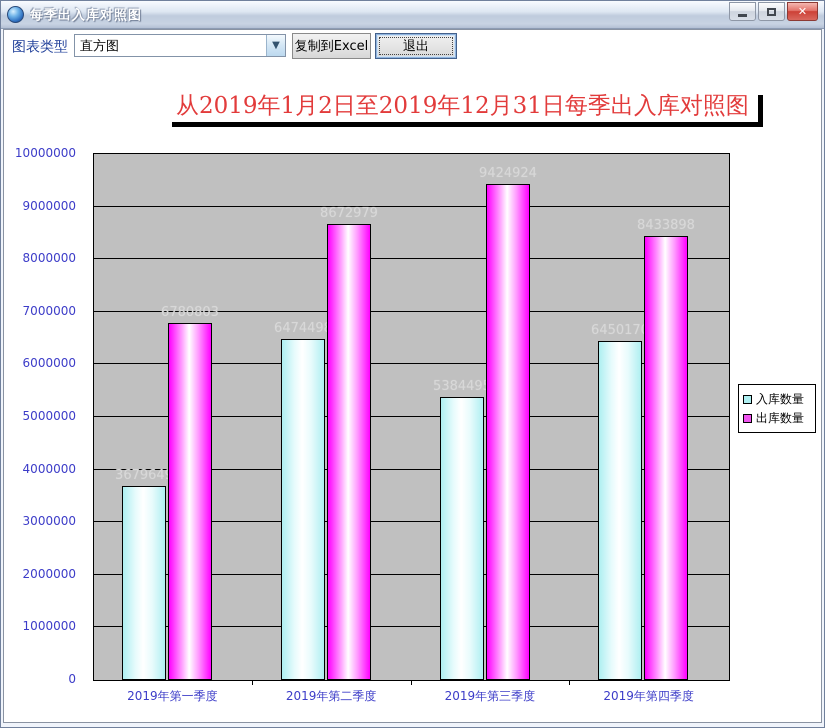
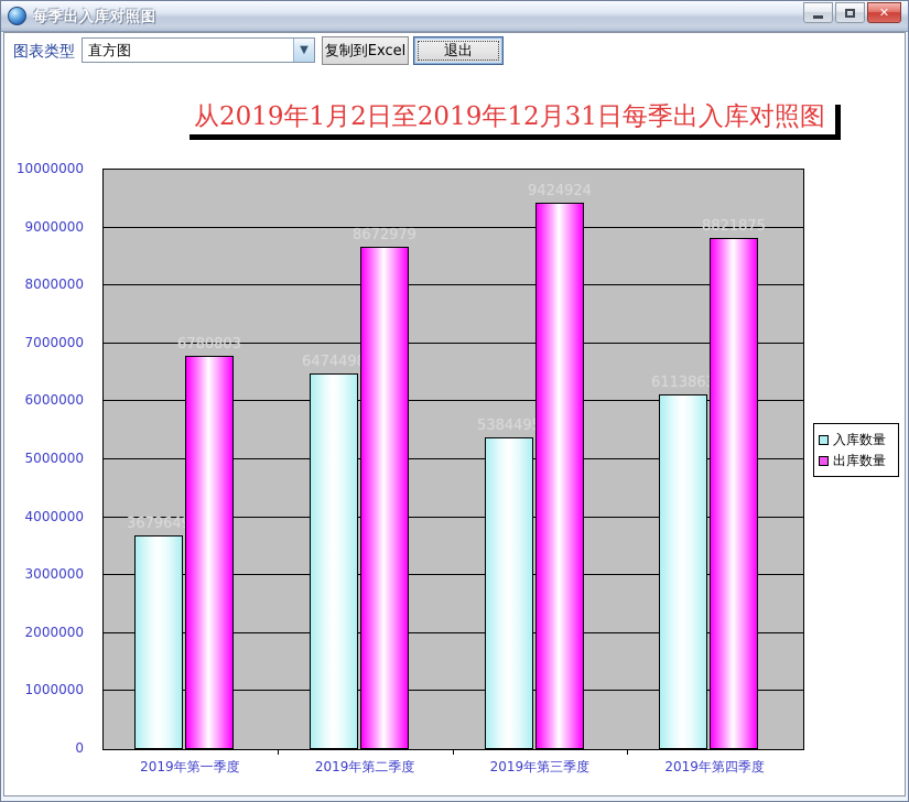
入库数量/2019年第四季度: 6450170 -> 6113863
出库数量/2019年第四季度: 8433898 -> 8821875
